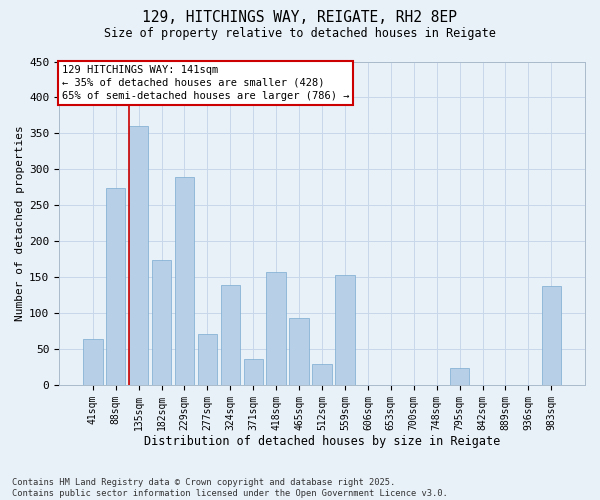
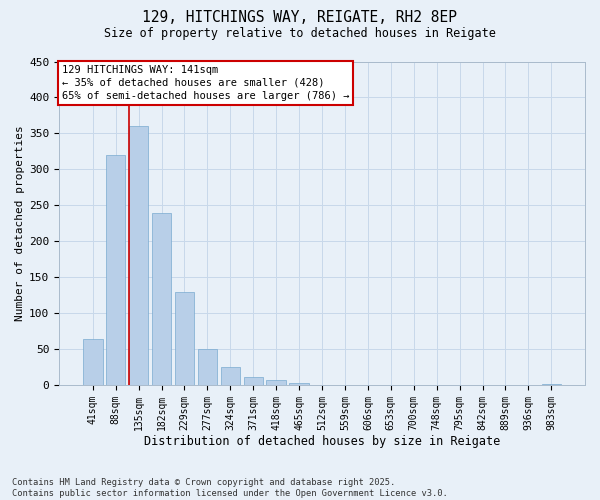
88sqm: 274 -> 320
182sqm: 174 -> 240
229sqm: 290 -> 130
277sqm: 72 -> 50
324sqm: 140 -> 25
371sqm: 36 -> 12
418sqm: 158 -> 7
465sqm: 94 -> 3
512sqm: 30 -> 1
559sqm: 154 -> 1
795sqm: 24 -> 1
983sqm: 138 -> 2
